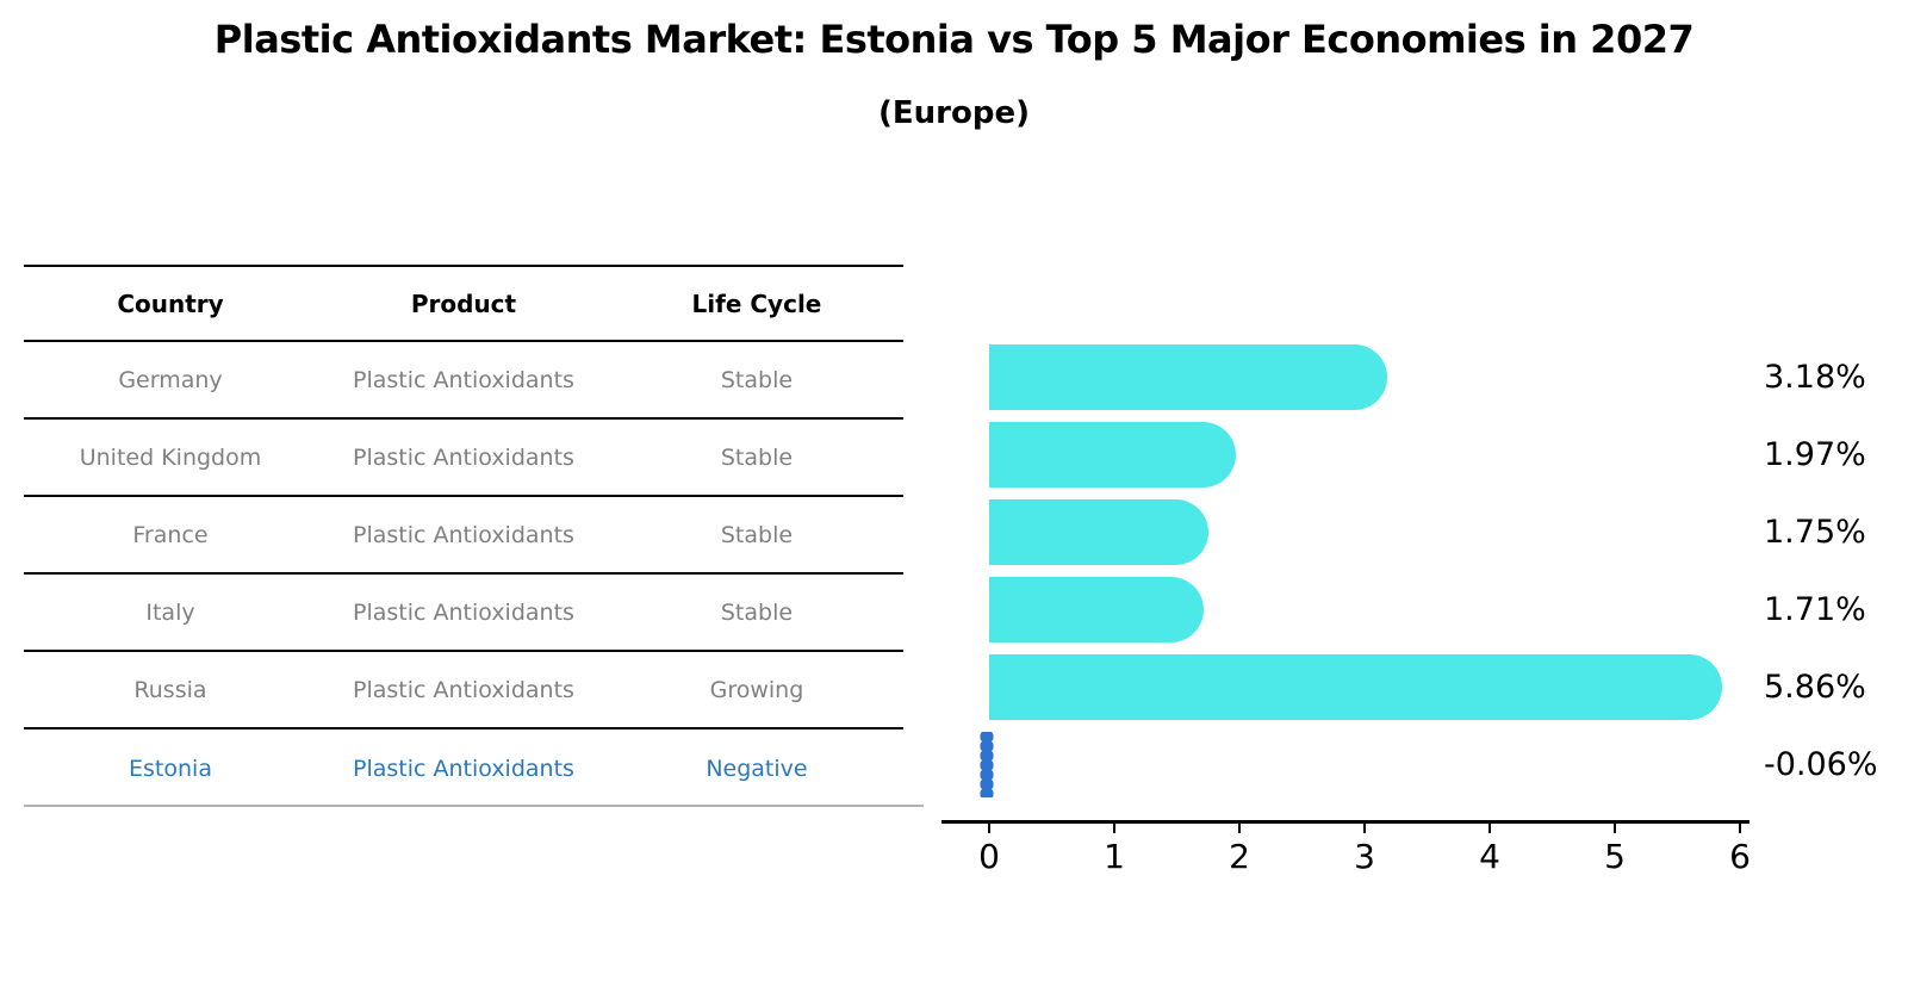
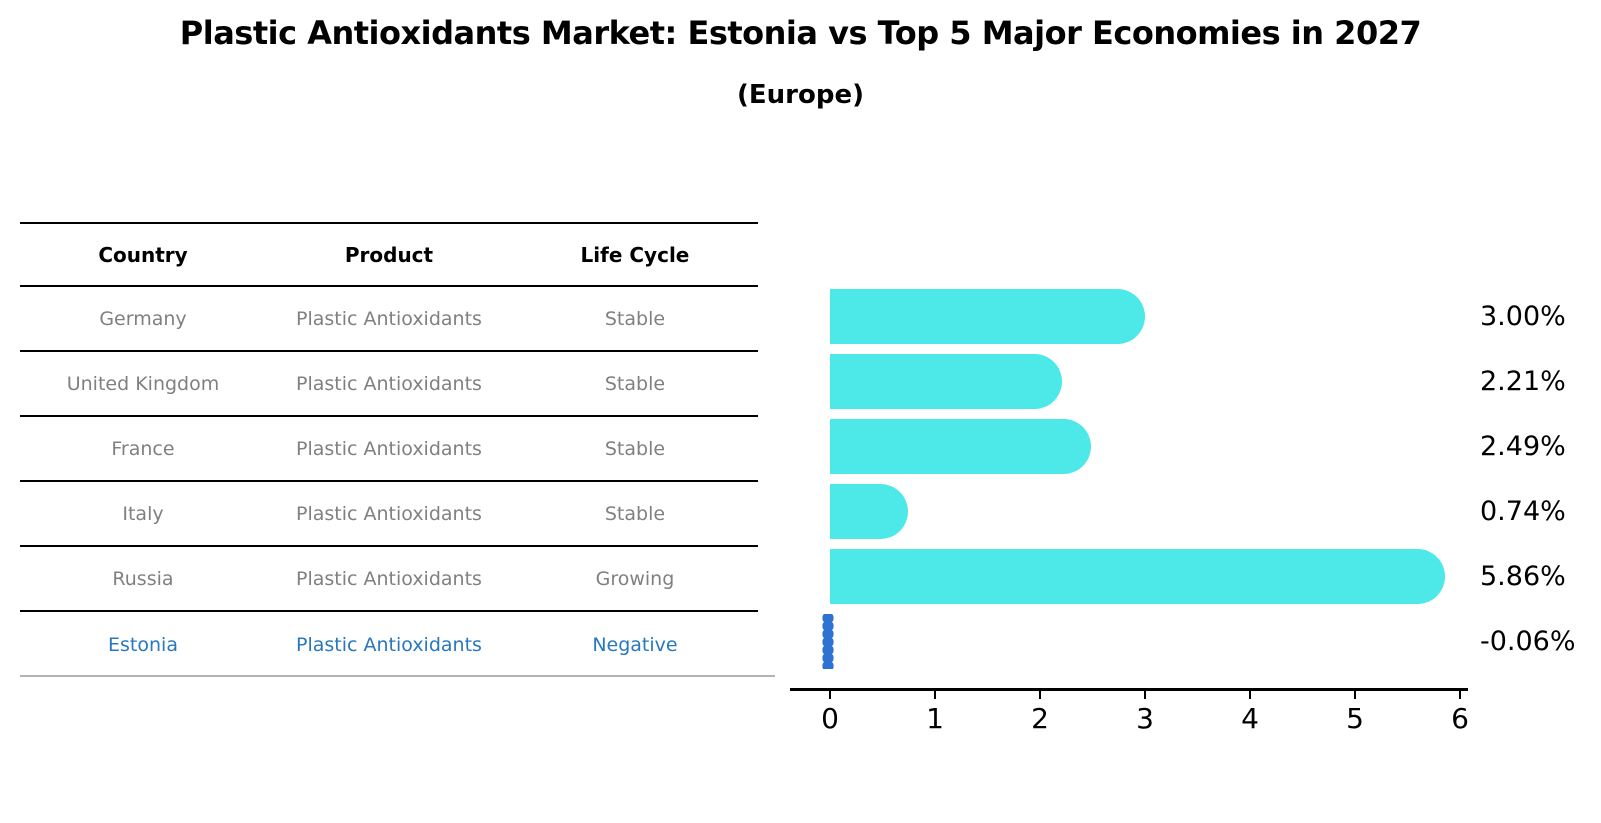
Germany: 3.18% -> 3.00%
United Kingdom: 1.97% -> 2.21%
France: 1.75% -> 2.49%
Italy: 1.71% -> 0.74%
